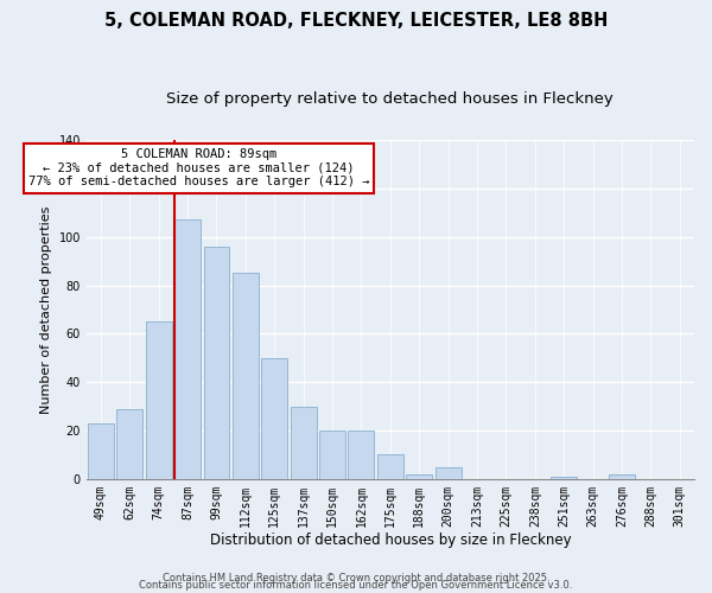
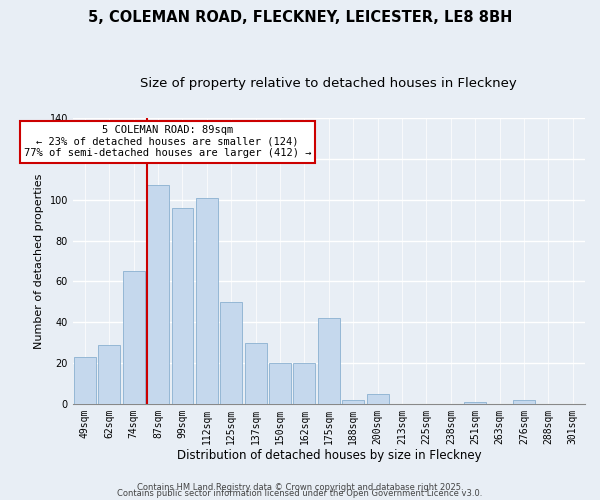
112sqm: 85 -> 101
175sqm: 10 -> 42
